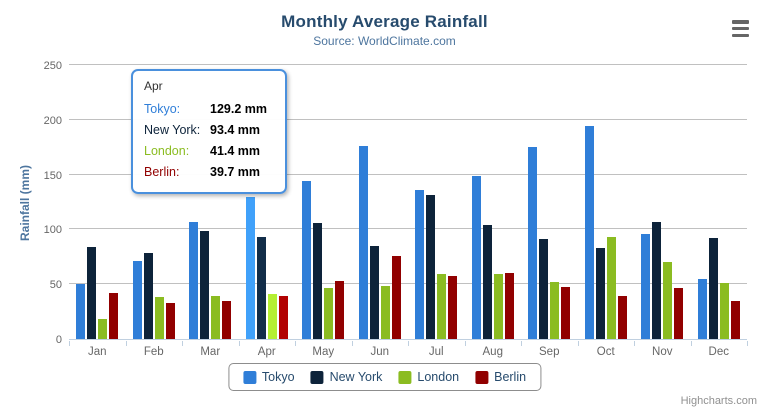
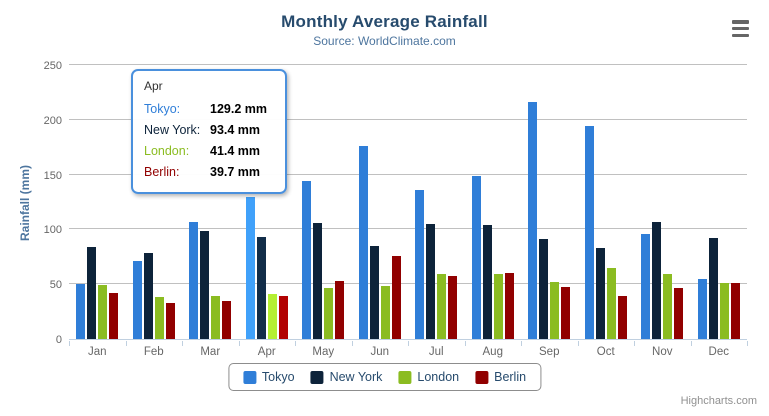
London/Jan: 18 -> 49
New York/Jul: 131 -> 105
Tokyo/Sep: 175 -> 216
London/Oct: 93 -> 65
London/Nov: 70 -> 59
Berlin/Dec: 35 -> 51
